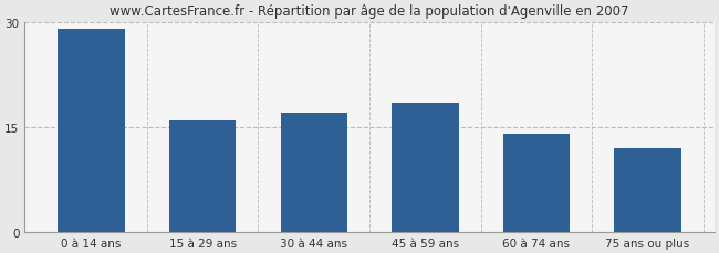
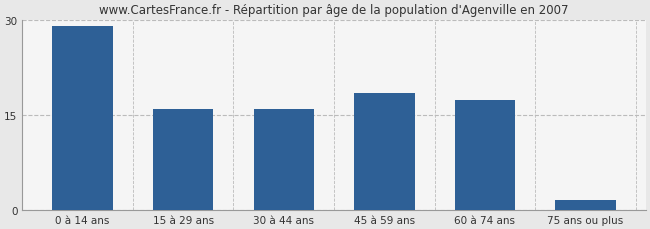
30 à 44 ans: 17.0 -> 16.0
60 à 74 ans: 14.0 -> 17.4
75 ans ou plus: 12.0 -> 1.6
